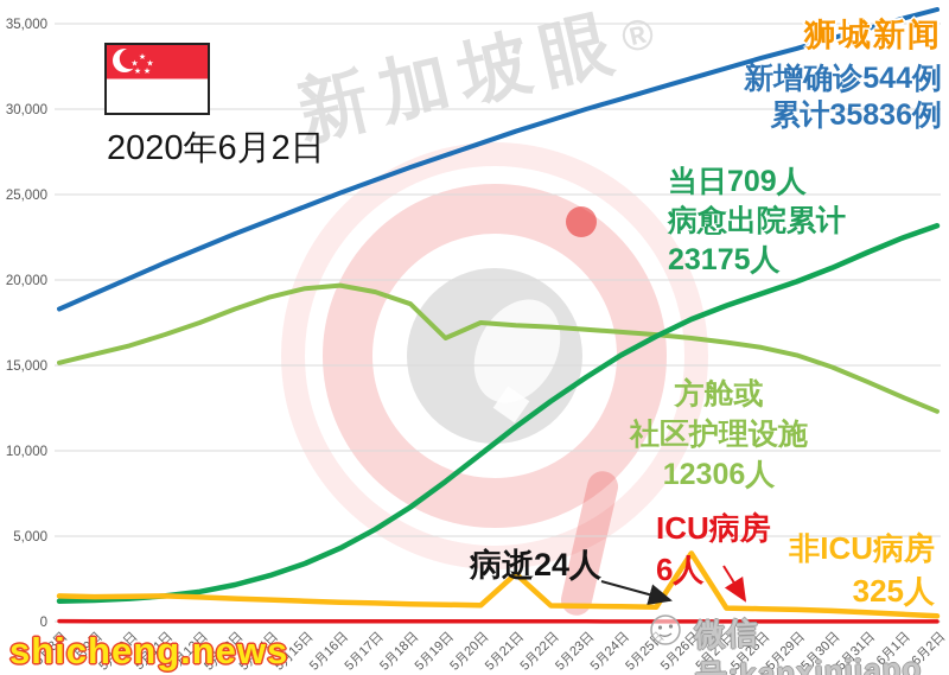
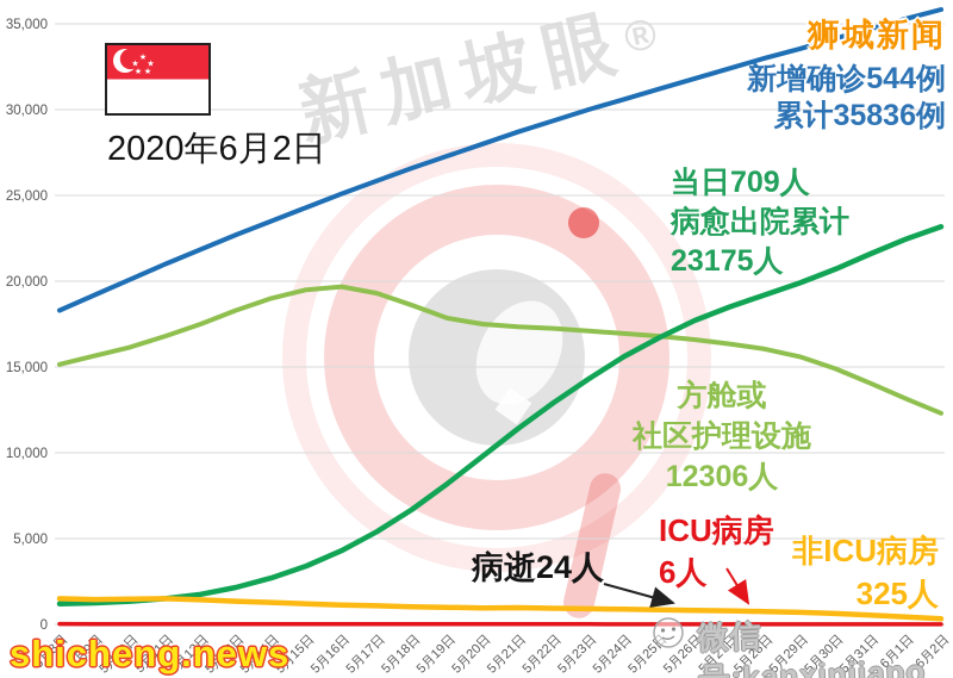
方舱或社区护理设施/5月19日: 16600 -> 17800
非ICU病房/5月21日: 2800 -> 1000
非ICU病房/5月26日: 4000 -> 800
